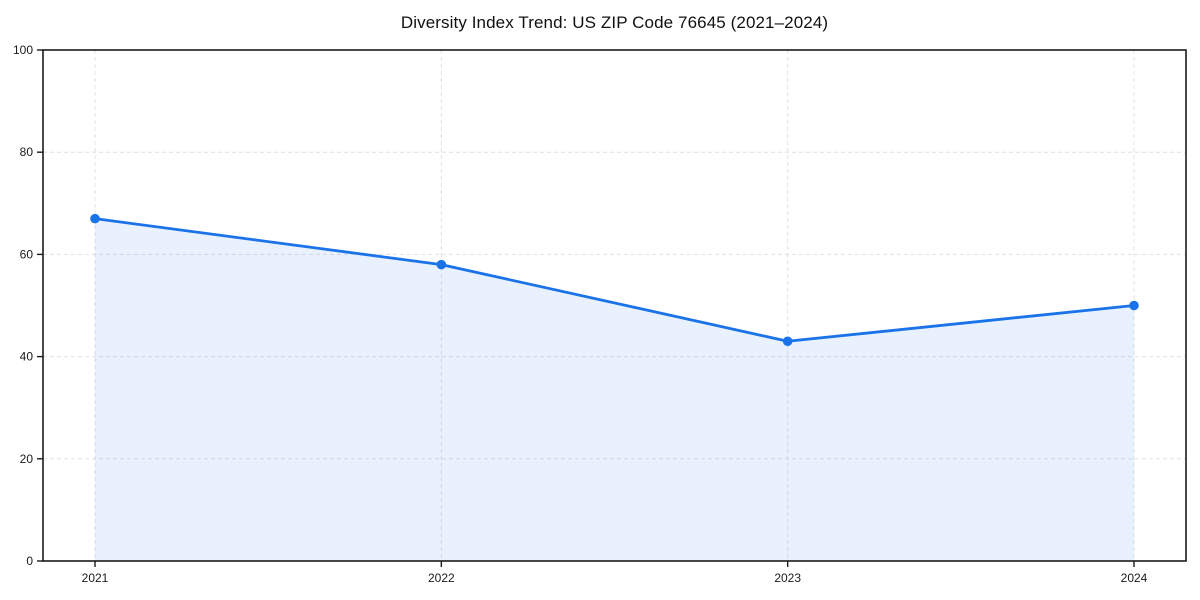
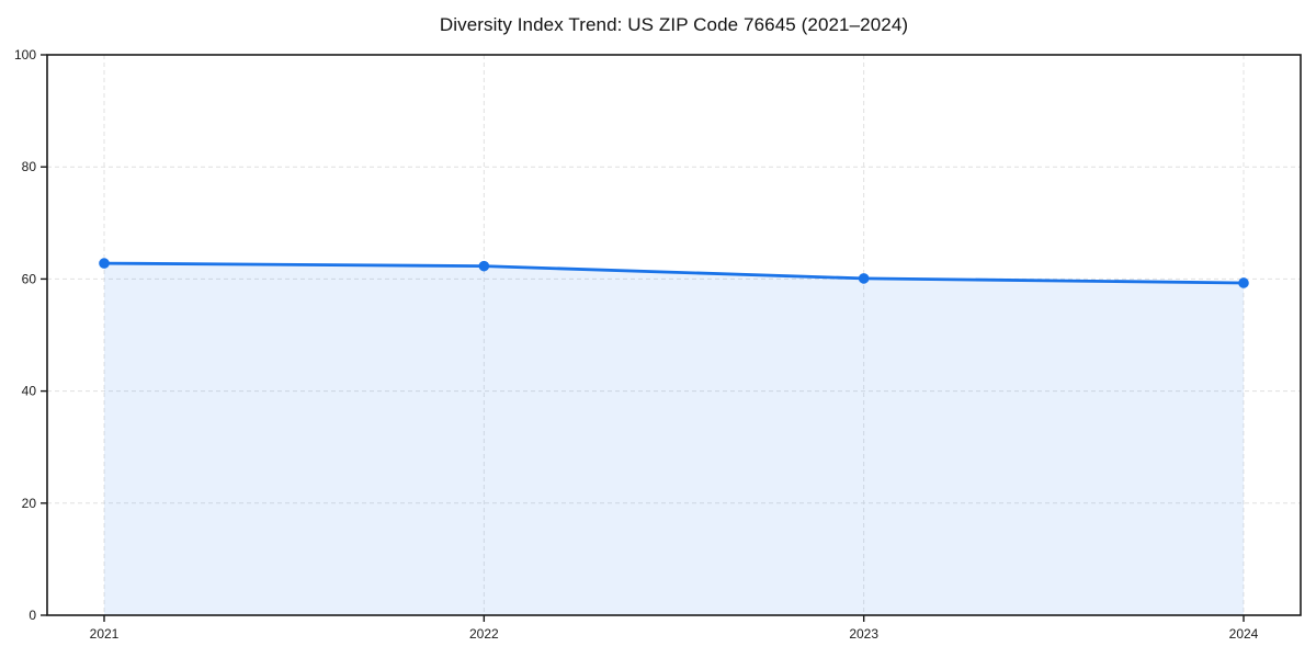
2021: 67 -> 63
2022: 58 -> 62
2023: 43 -> 60
2024: 50 -> 59
